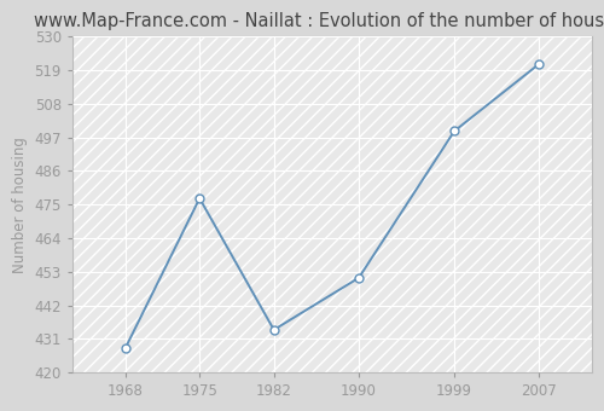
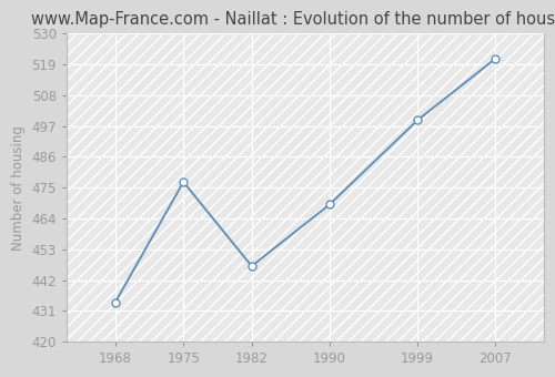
1968: 428 -> 434
1982: 434 -> 447
1990: 451 -> 469
